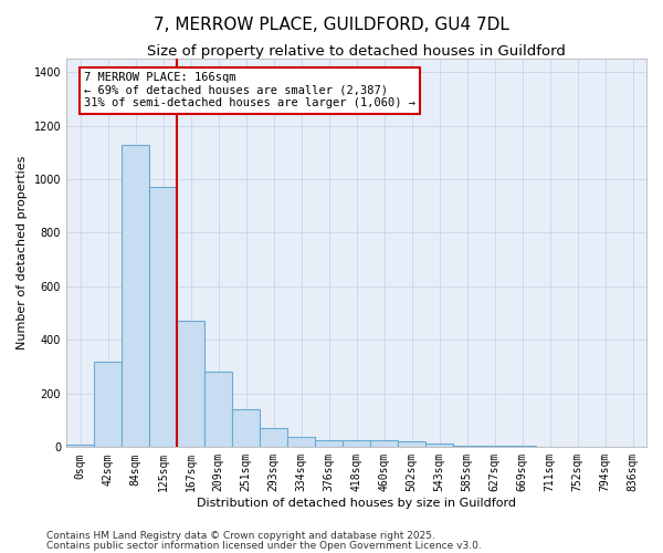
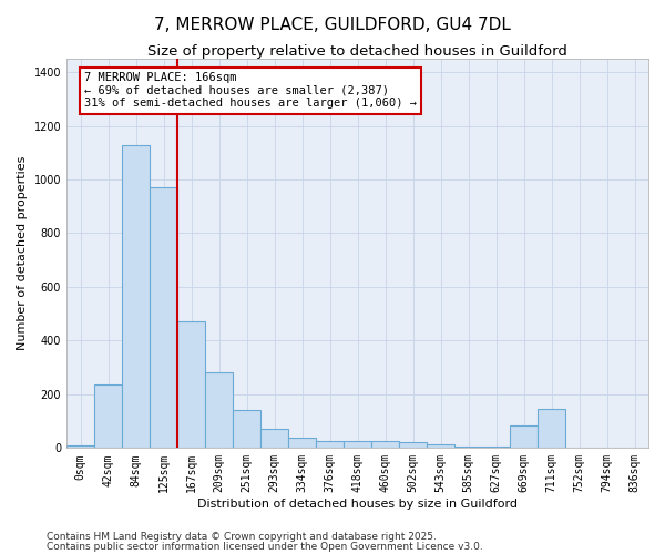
42sqm: 320 -> 235
669sqm: 5 -> 85
711sqm: 2 -> 145
